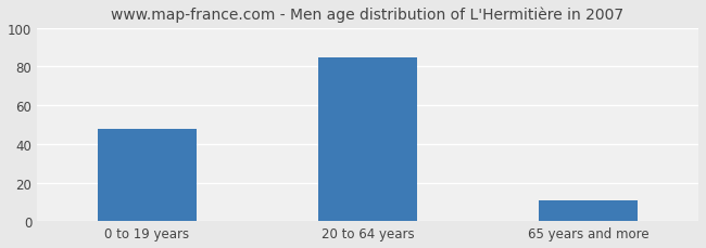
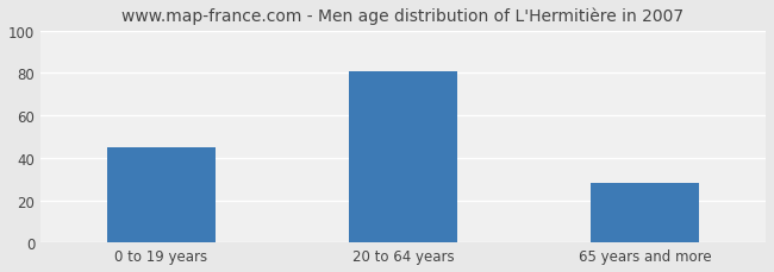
0 to 19 years: 48 -> 45
20 to 64 years: 85 -> 81
65 years and more: 11 -> 28
